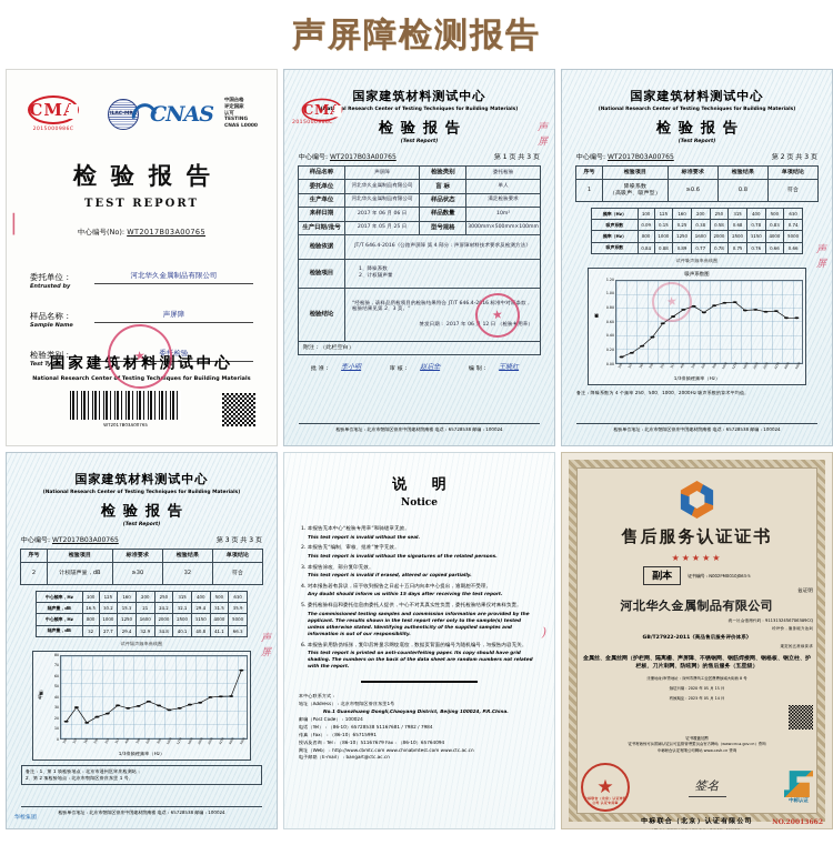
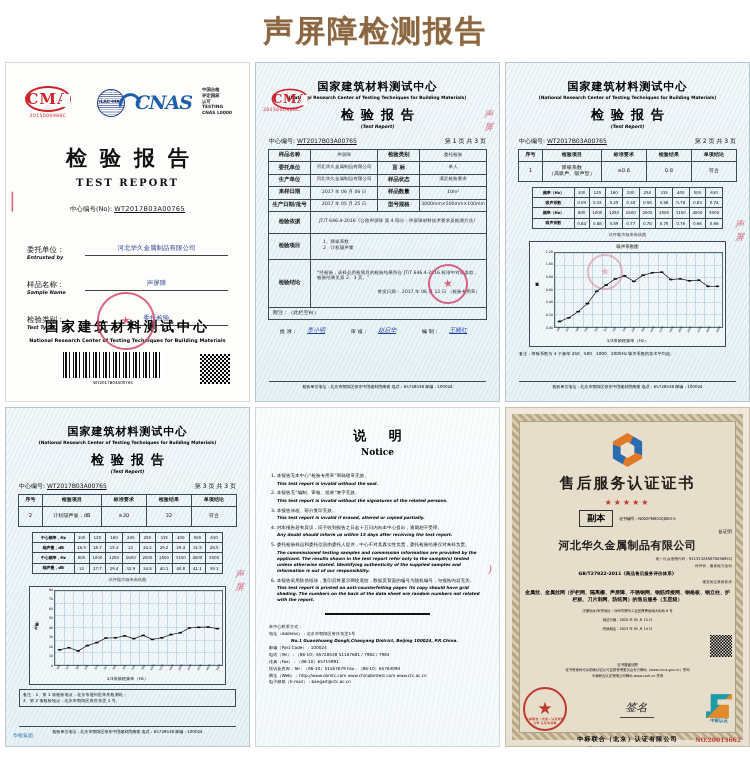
试件隔声频率曲线图/125: 30.2 -> 18.7
试件隔声频率曲线图/315: 32.1 -> 29.2
试件隔声频率曲线图/630: 35.9 -> 28.5
试件隔声频率曲线图/5000: 66.3 -> 39.3
